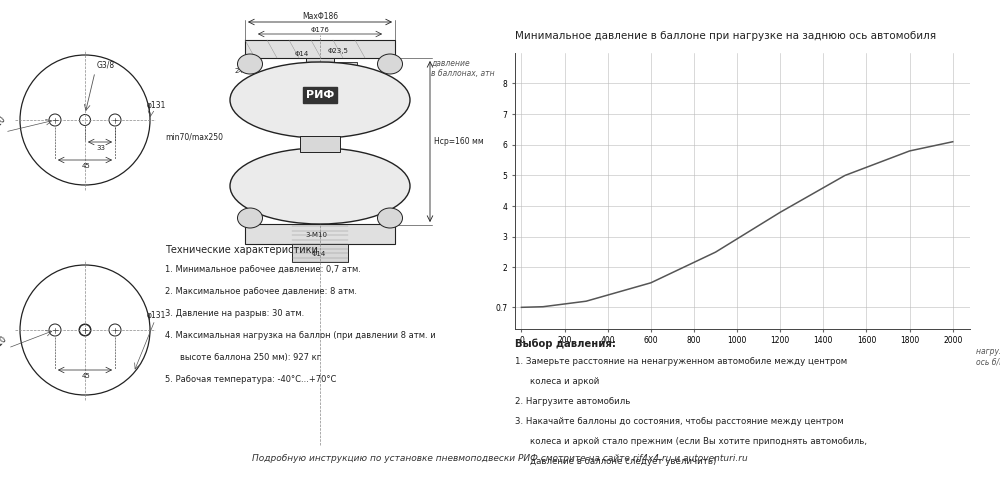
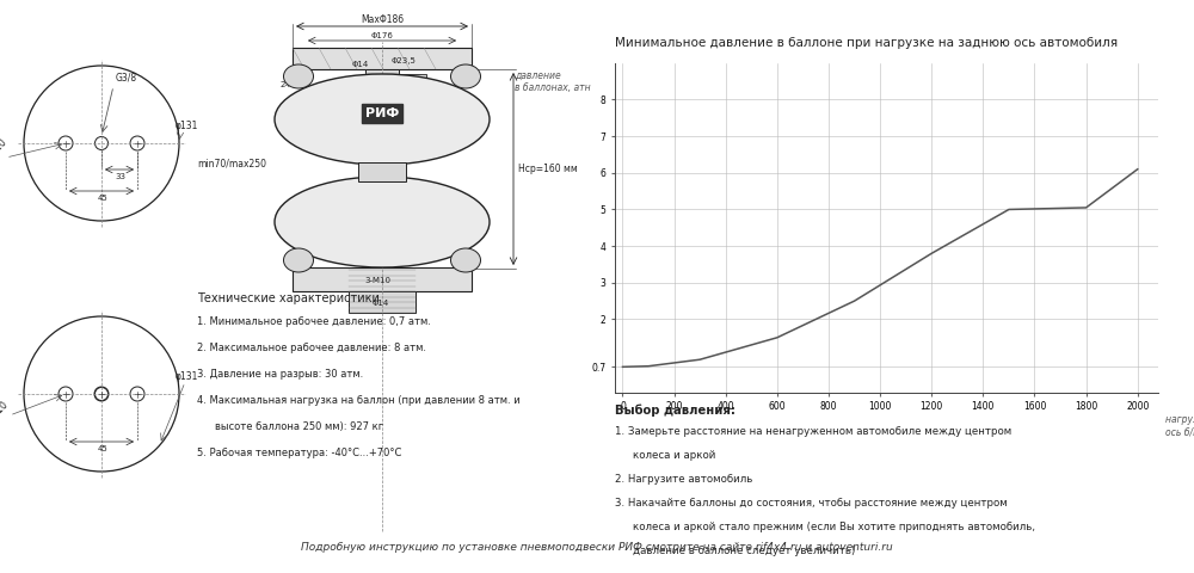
1800: 5.80 -> 5.05
